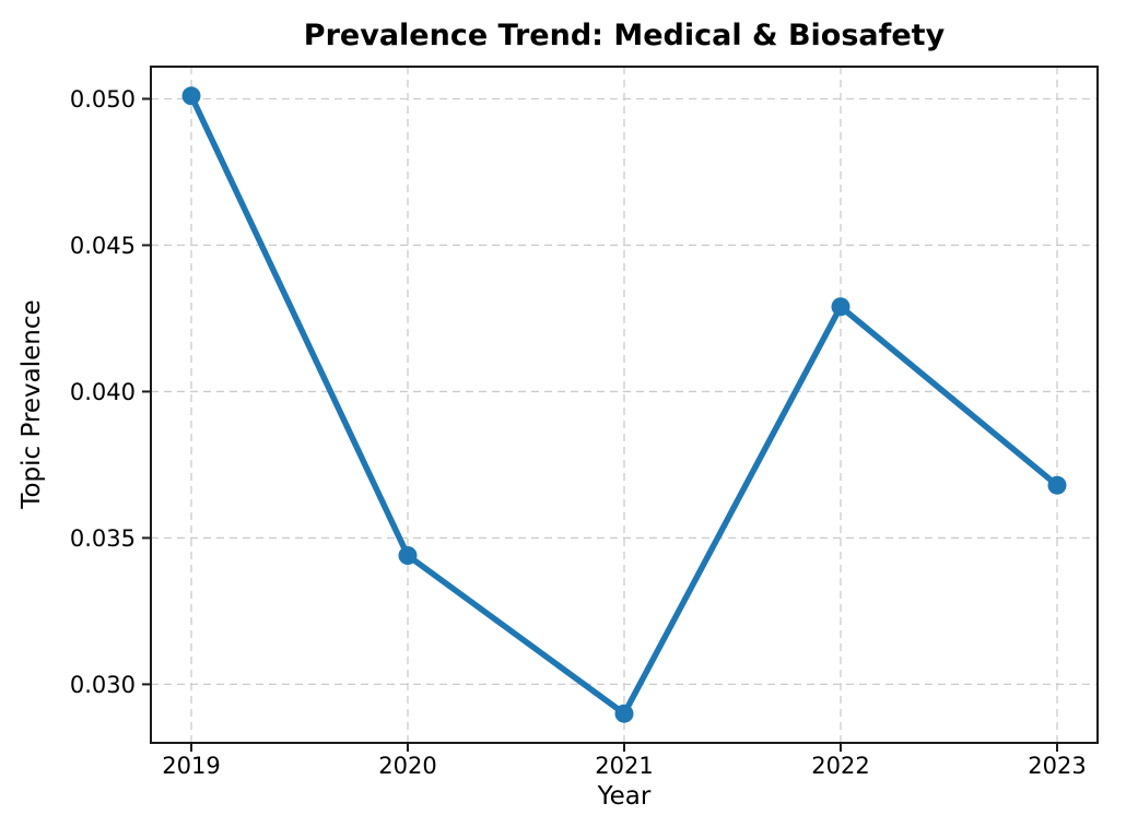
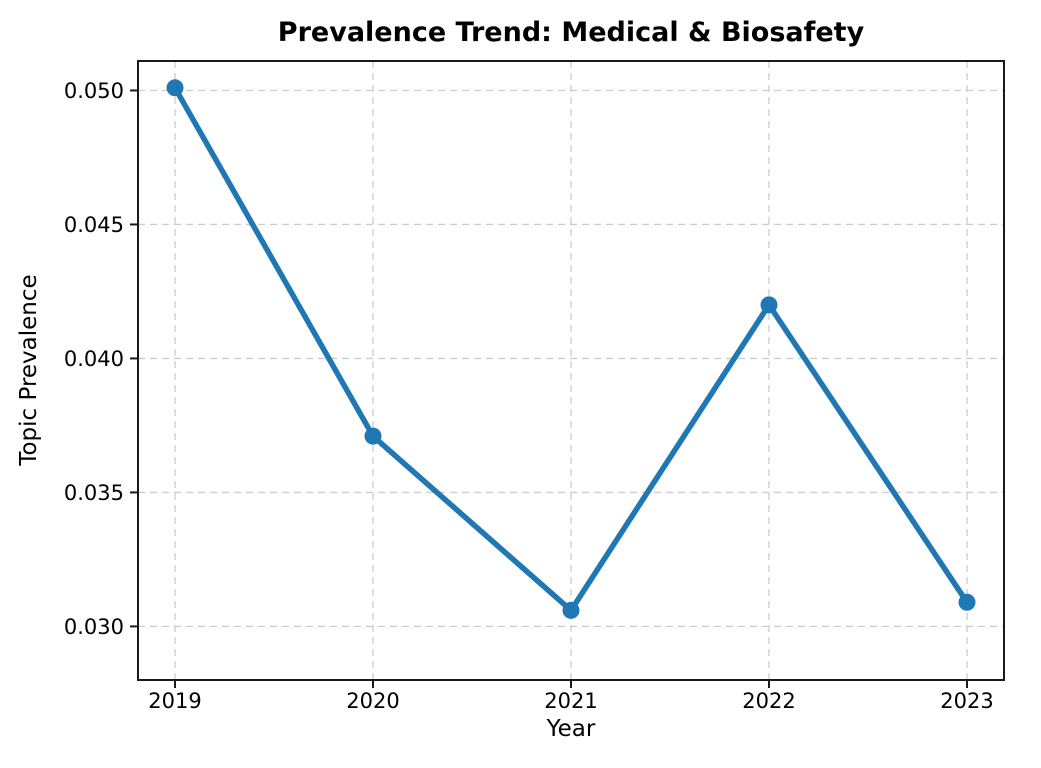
2020: 0.0344 -> 0.0371
2021: 0.0290 -> 0.0306
2022: 0.0429 -> 0.0420
2023: 0.0368 -> 0.0309
